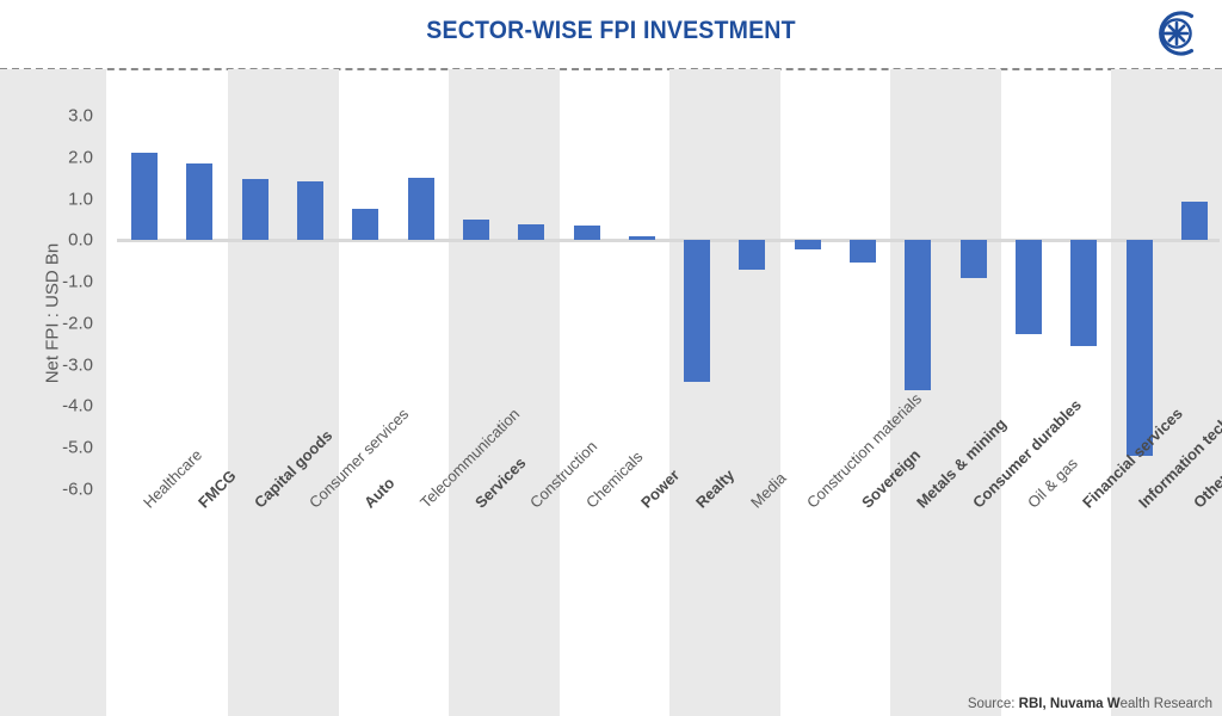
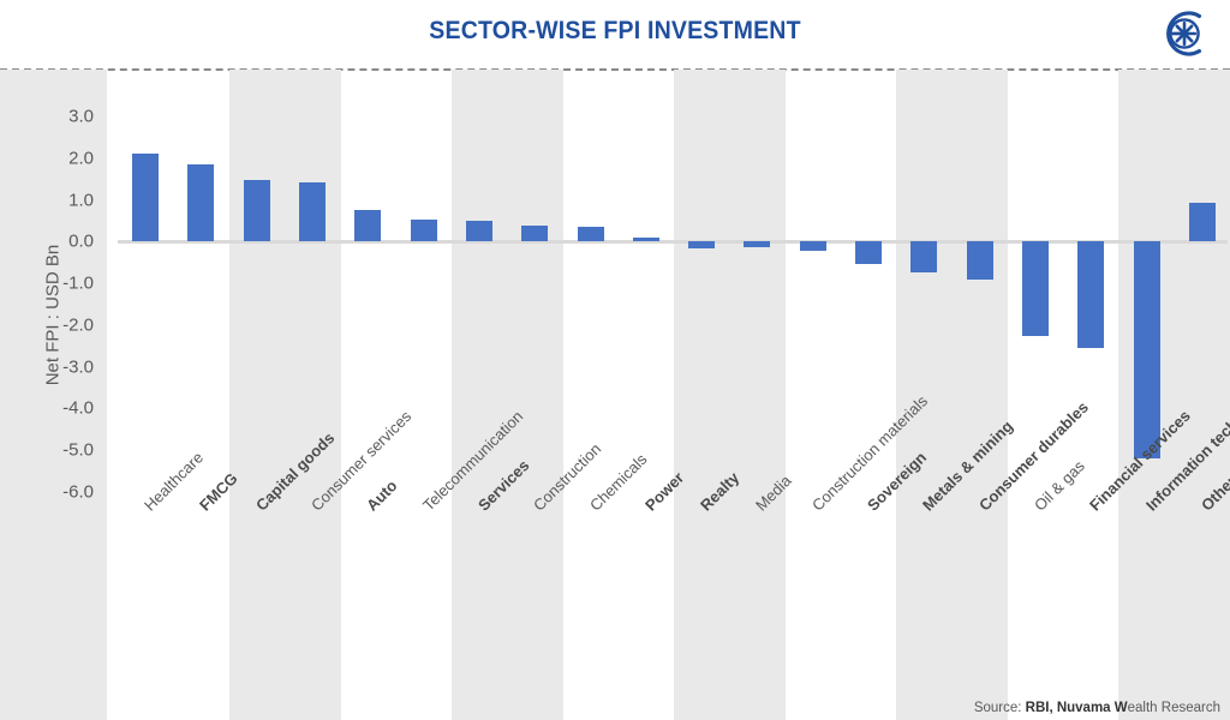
Telecommunication: 1.5 -> 0.5
Realty: -3.4 -> -0.1
Media: -0.7 -> -0.1
Metals & mining: -3.6 -> -0.8
